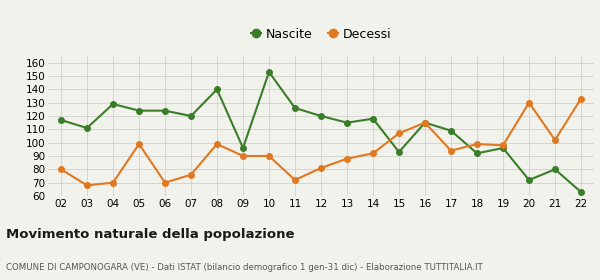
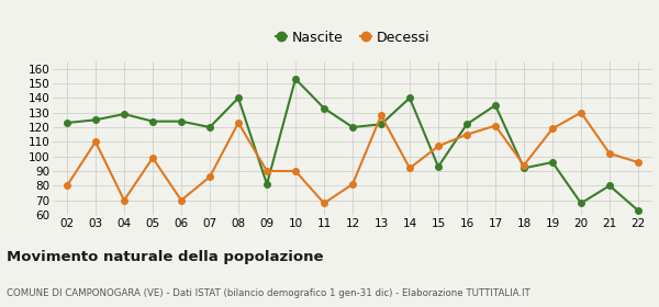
Nascite/02: 117 -> 123
Nascite/03: 111 -> 125
Decessi/03: 68 -> 110
Decessi/07: 76 -> 86
Decessi/08: 99 -> 123
Nascite/09: 96 -> 81
Nascite/11: 126 -> 133
Decessi/11: 72 -> 68
Nascite/13: 115 -> 122
Decessi/13: 88 -> 128
Nascite/14: 118 -> 140
Nascite/16: 115 -> 122
Nascite/17: 109 -> 135
Decessi/17: 94 -> 121
Decessi/18: 99 -> 94
Decessi/19: 98 -> 119
Nascite/20: 72 -> 68
Decessi/22: 133 -> 96
